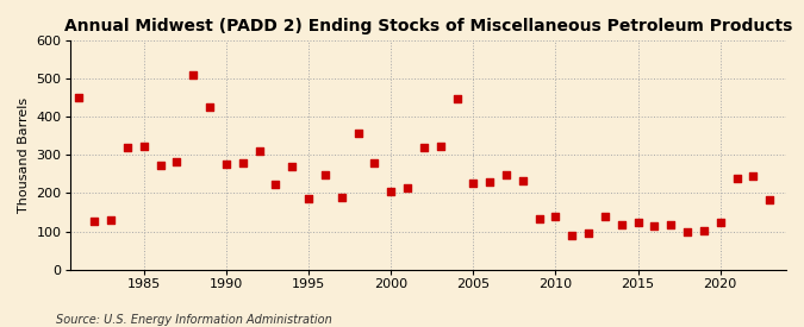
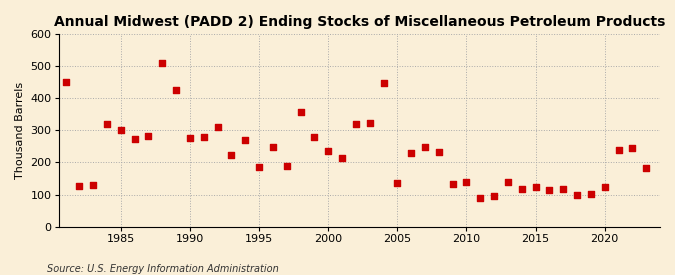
1985: 322 -> 300
2000: 205 -> 235
2005: 228 -> 135
